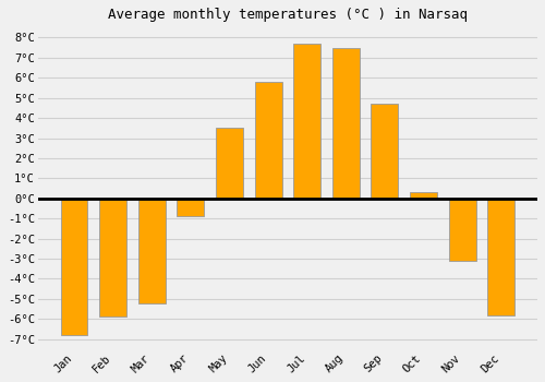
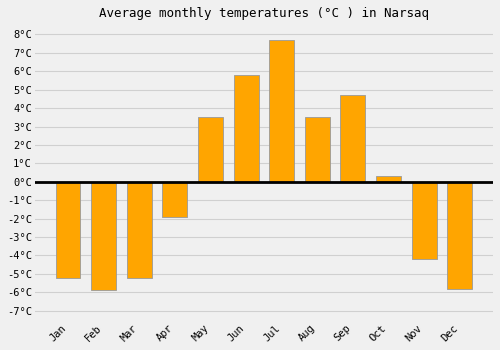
Jan: -6.8°C -> -5.2°C
Apr: -0.9°C -> -1.9°C
Aug: 7.5°C -> 3.5°C
Nov: -3.1°C -> -4.2°C
